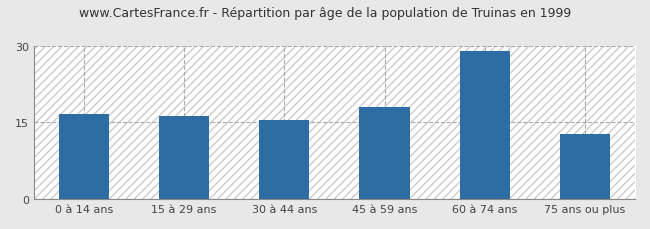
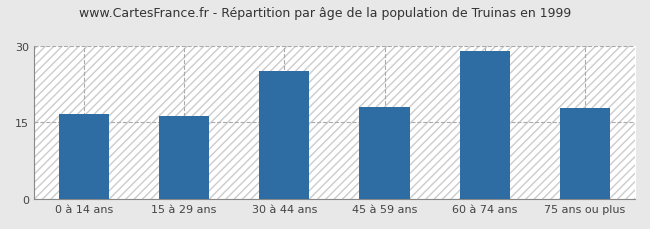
30 à 44 ans: 15.5 -> 25.0
75 ans ou plus: 12.8 -> 17.8
